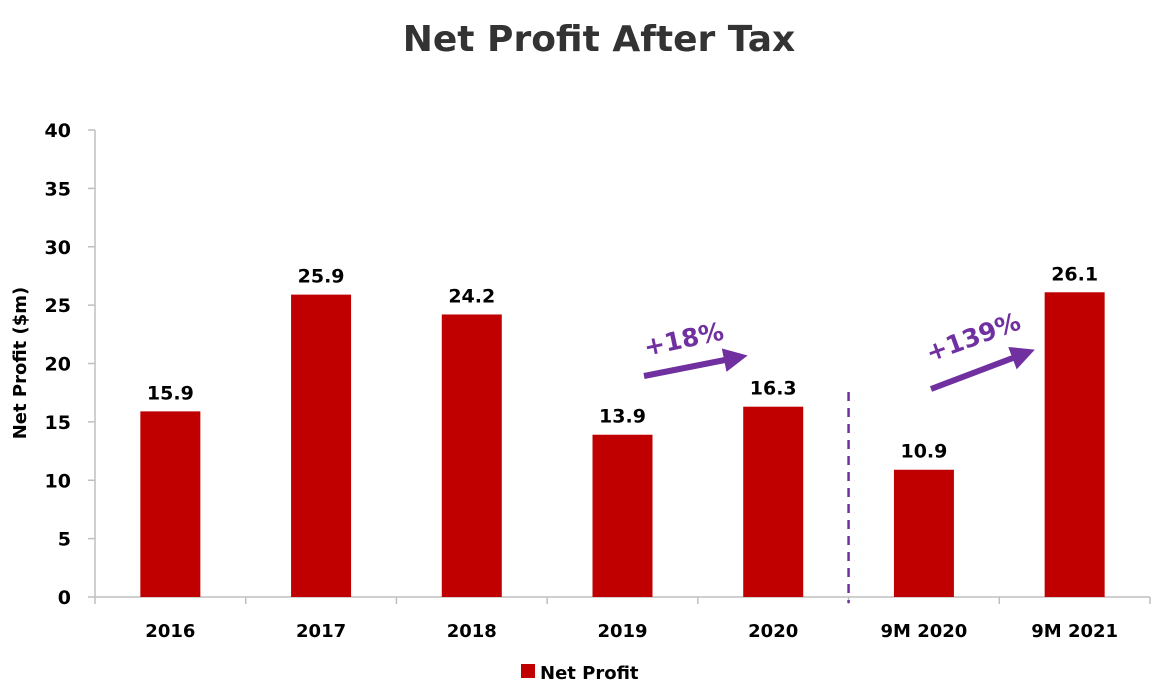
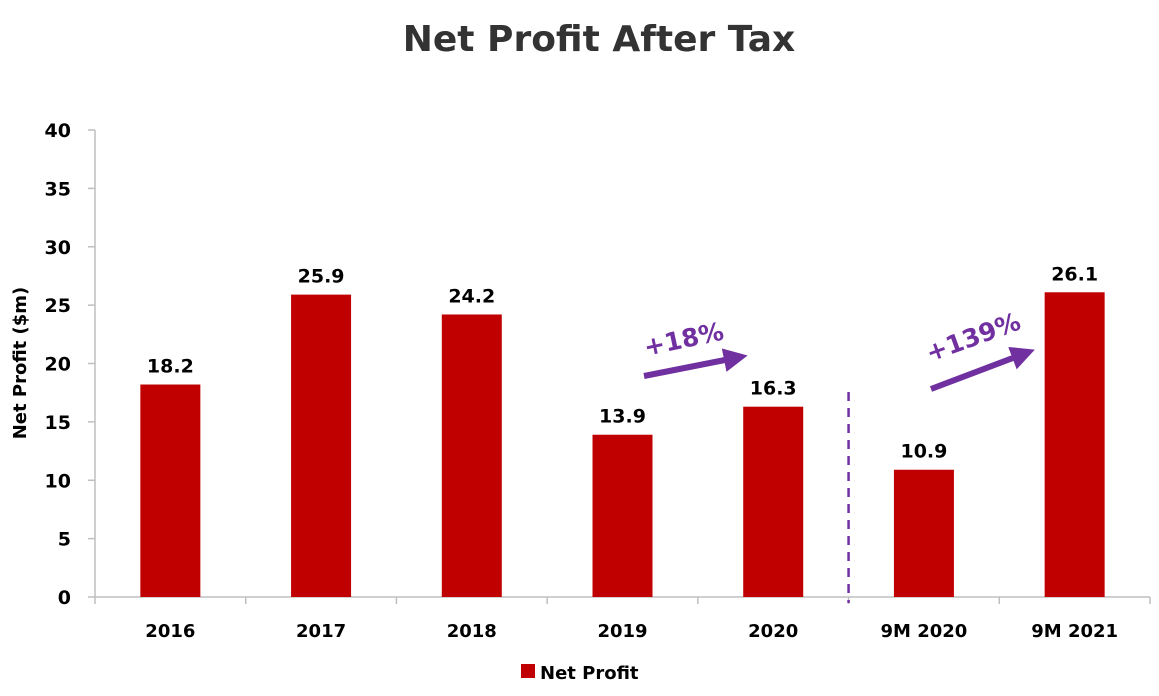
2016: 15.9 -> 18.2
